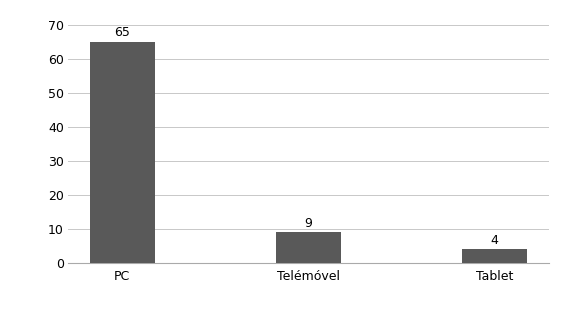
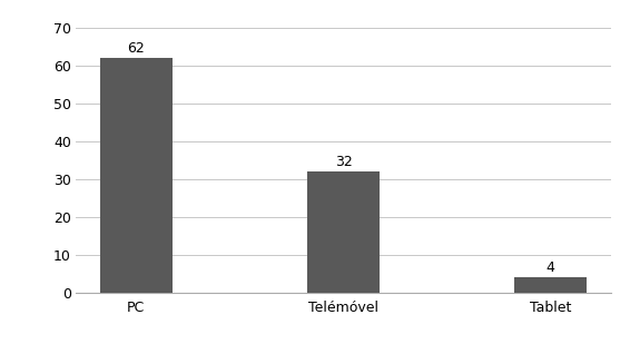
PC: 65 -> 62
Telémóvel: 9 -> 32
